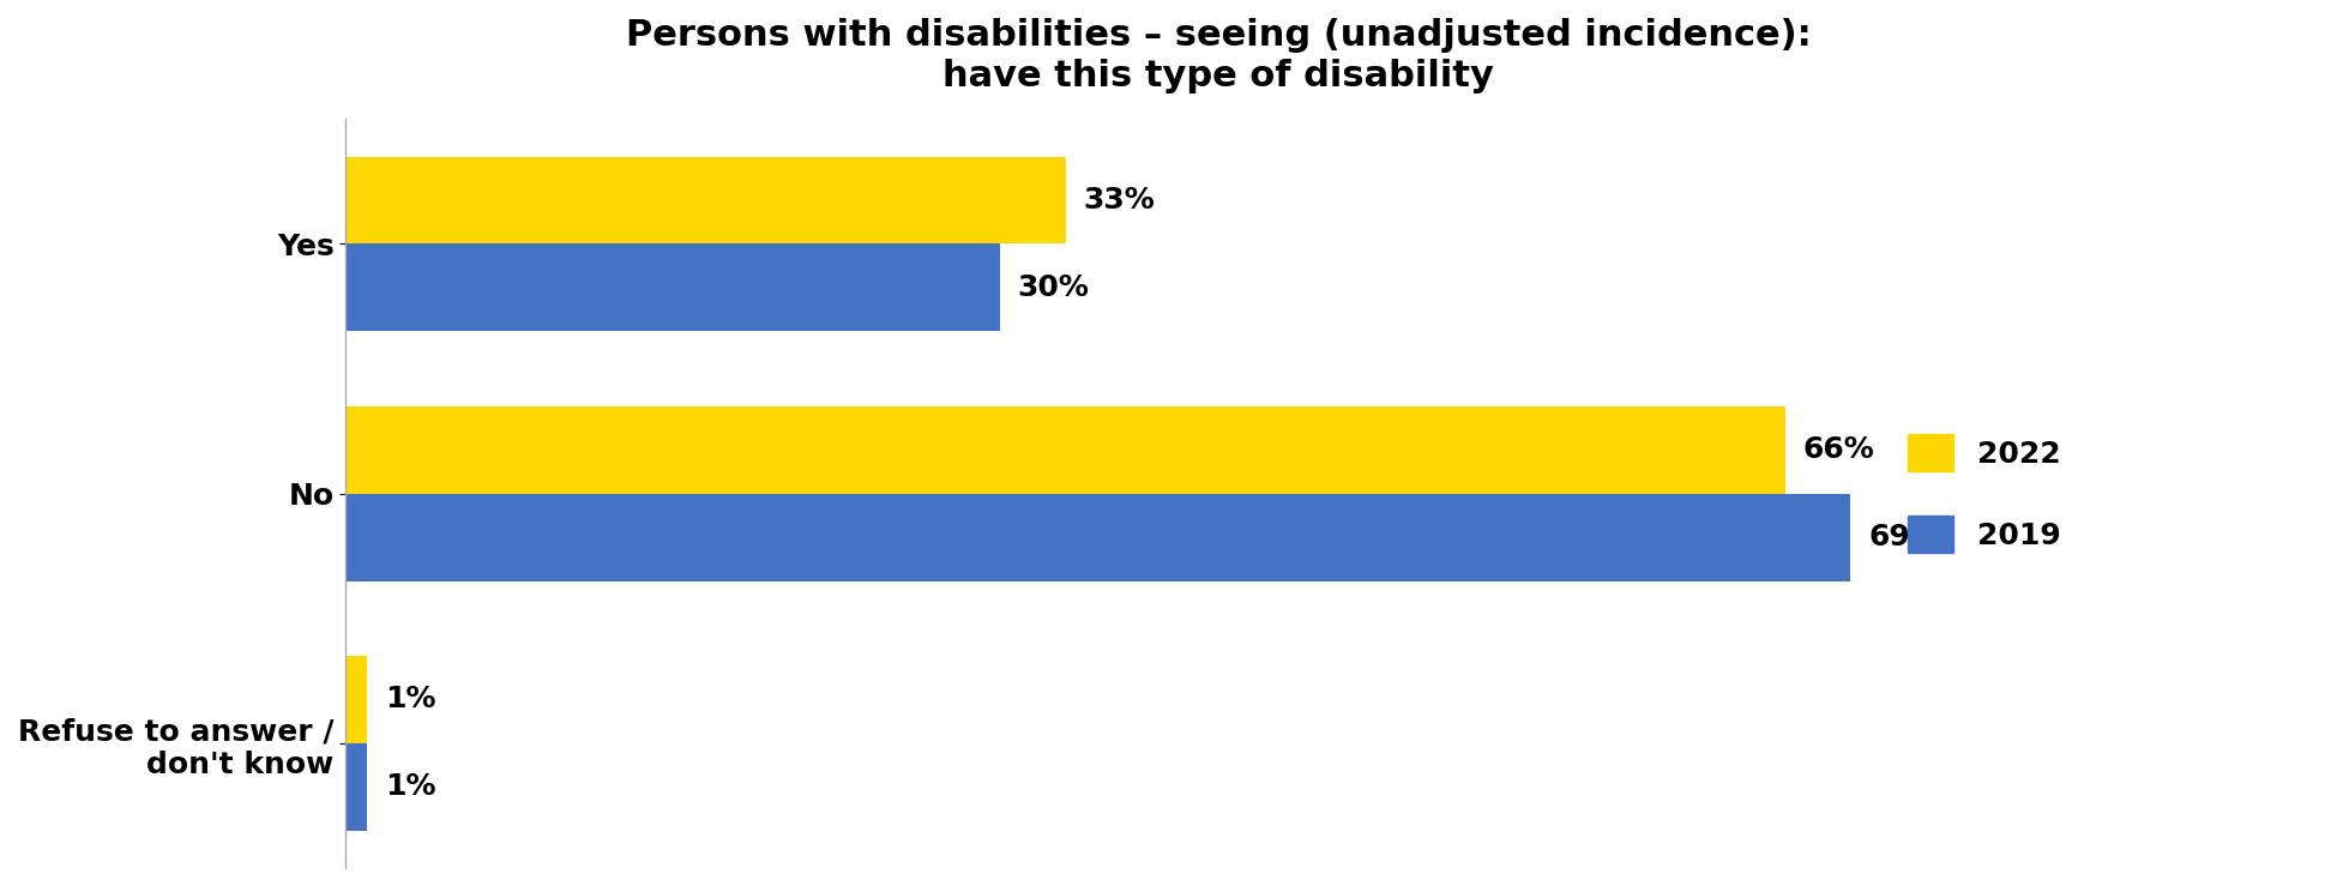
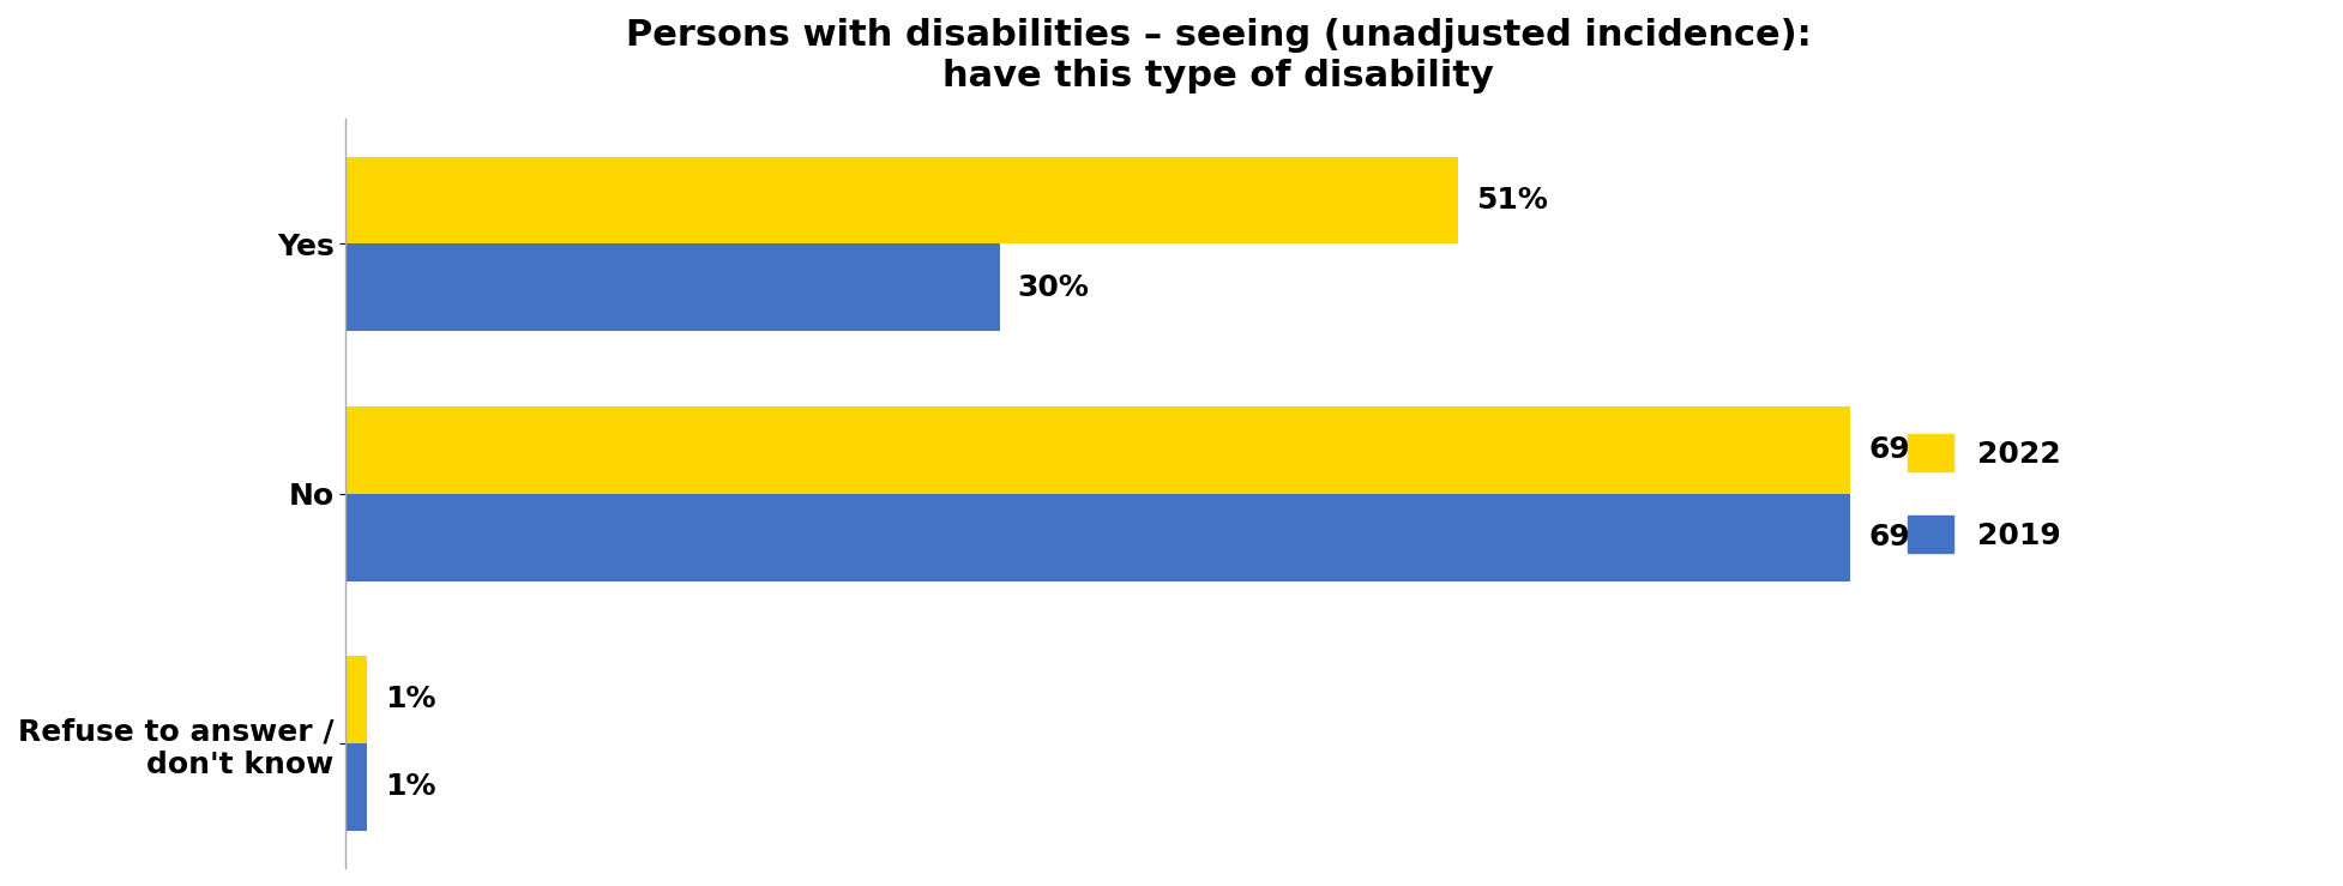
2022/Yes: 33% -> 51%
2022/No: 66% -> 69%
